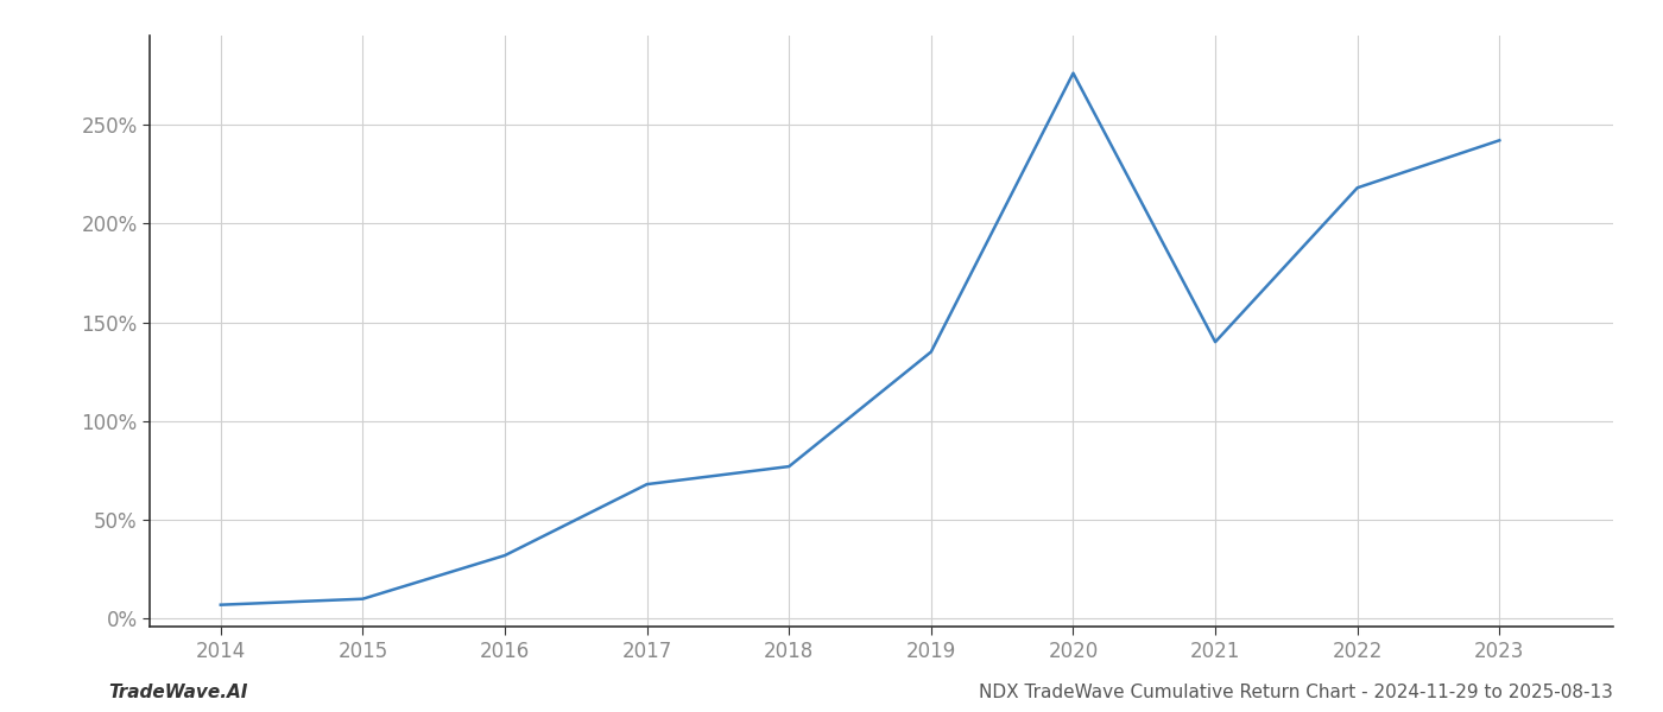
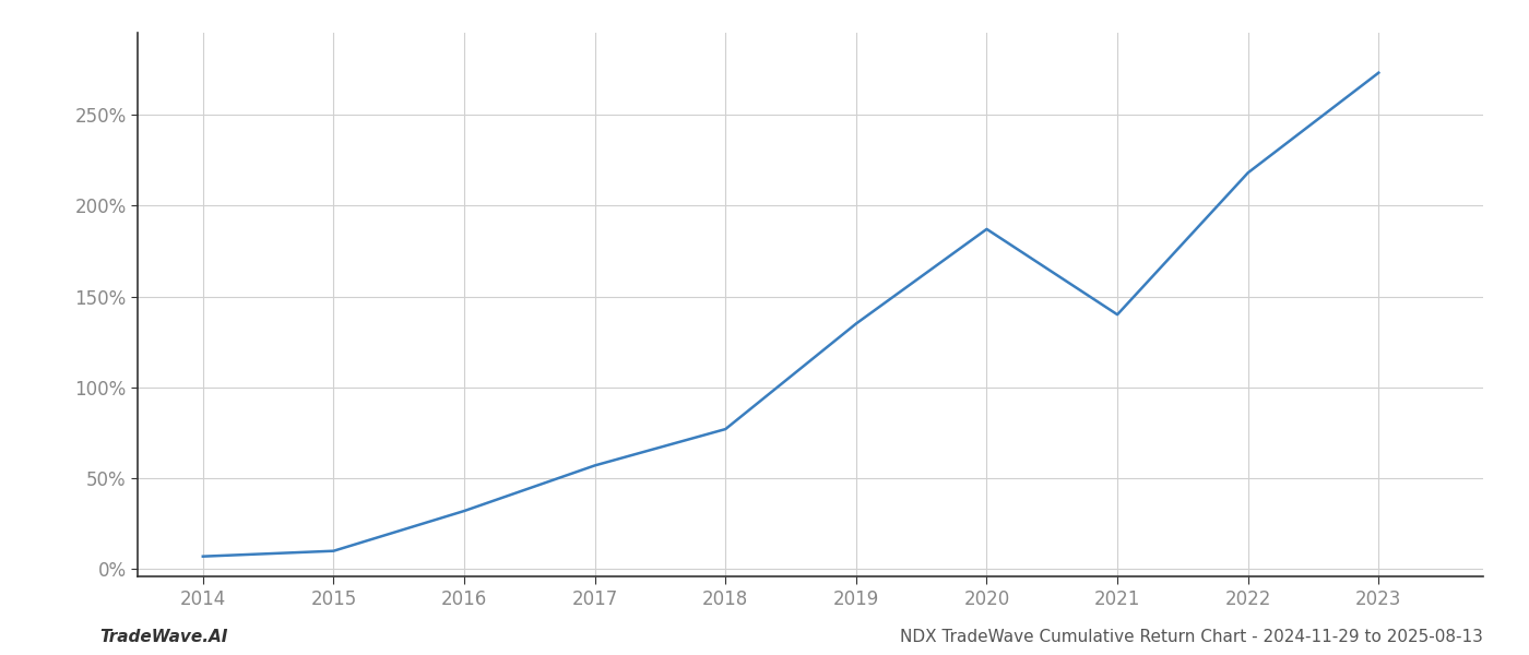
2017: 68% -> 57%
2020: 276% -> 187%
2023: 242% -> 273%
